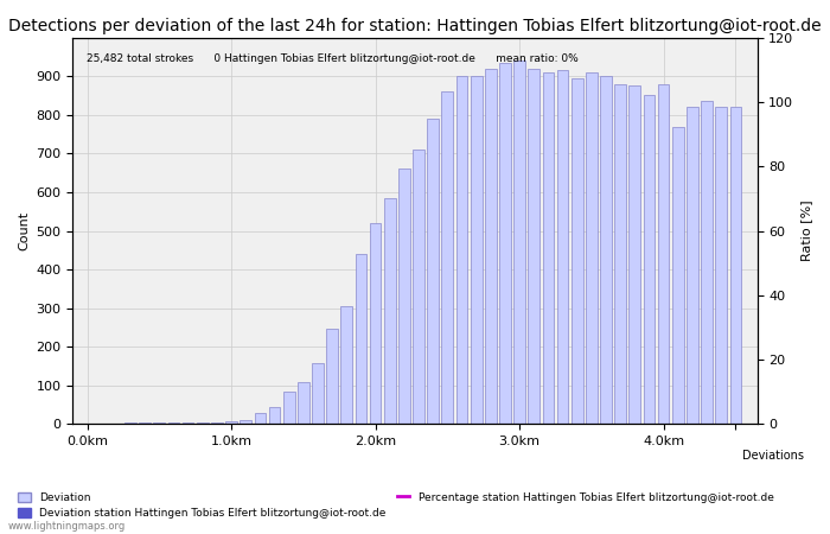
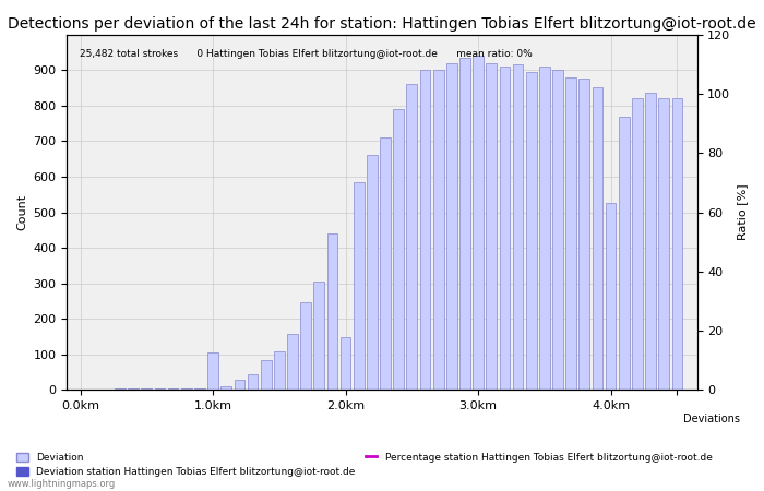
1.0km: 7 -> 105
2.0km: 520 -> 150
4.0km: 880 -> 525
